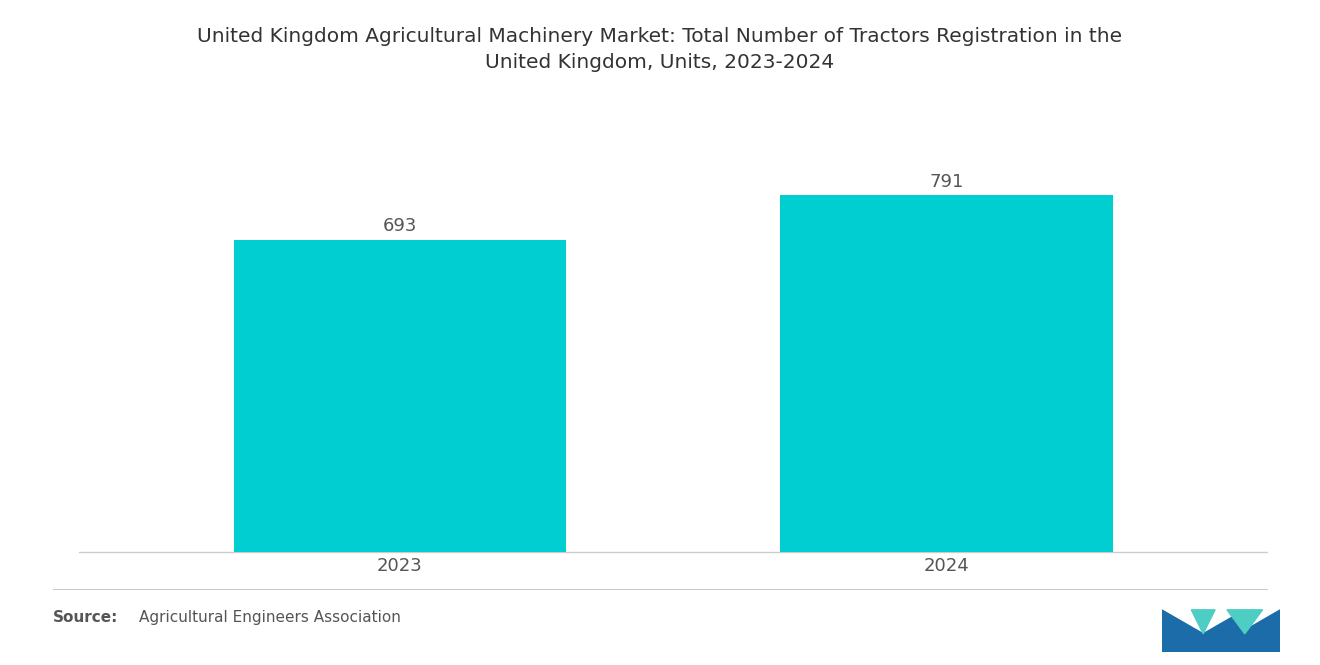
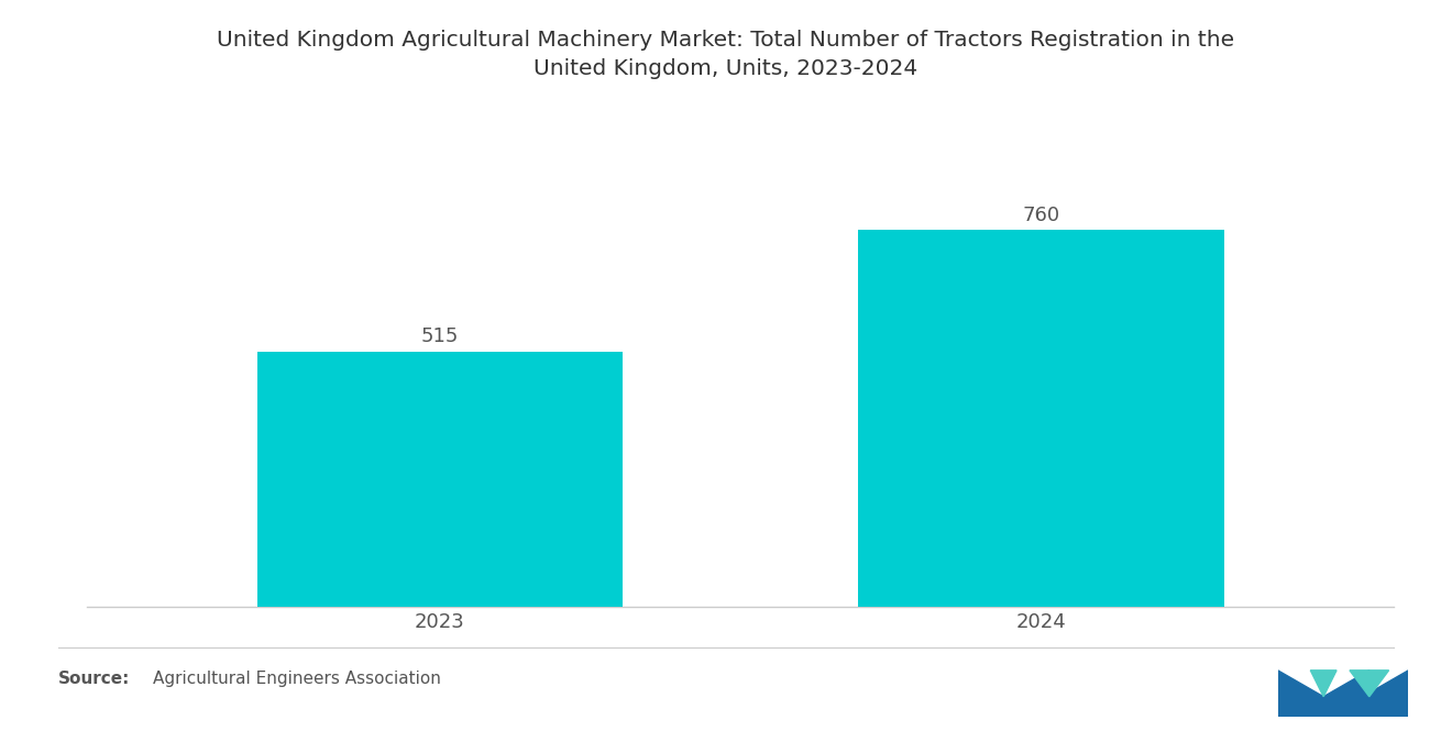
2023: 693 -> 515
2024: 791 -> 760
